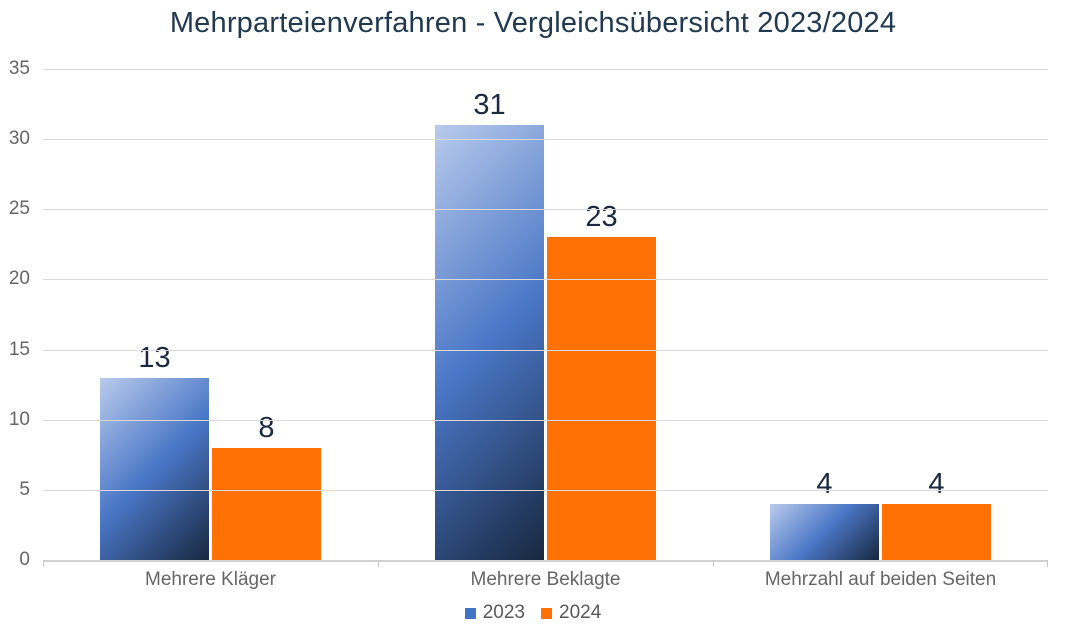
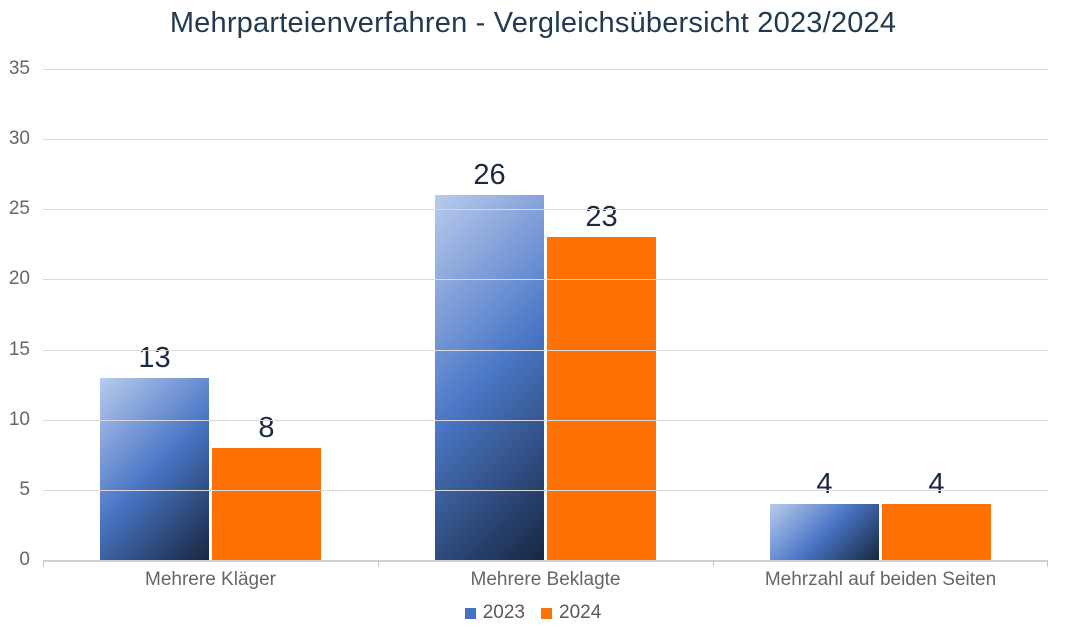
2023/Mehrere Beklagte: 31 -> 26
